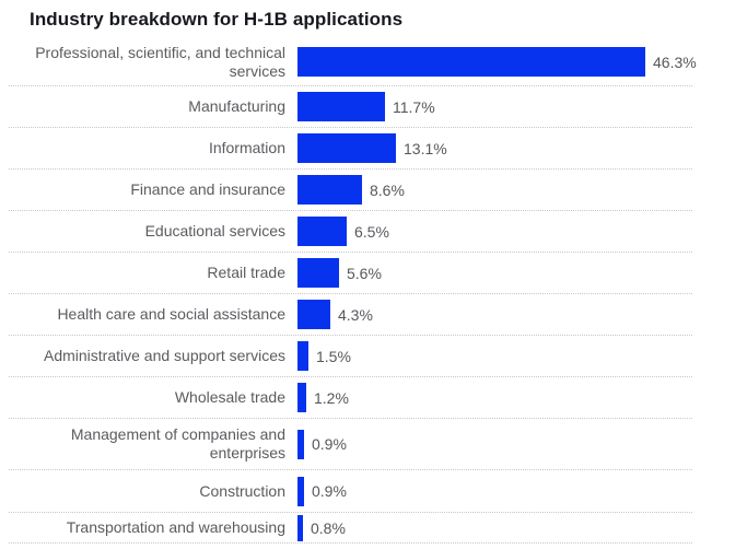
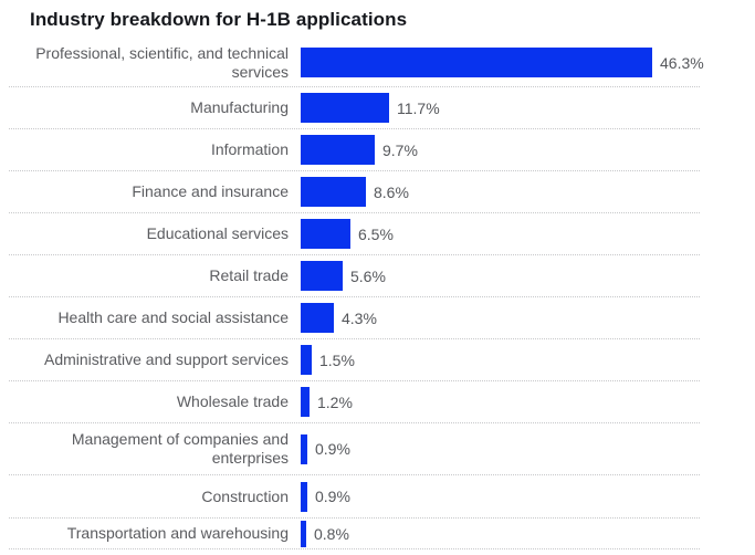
Information: 13.1% -> 9.7%
